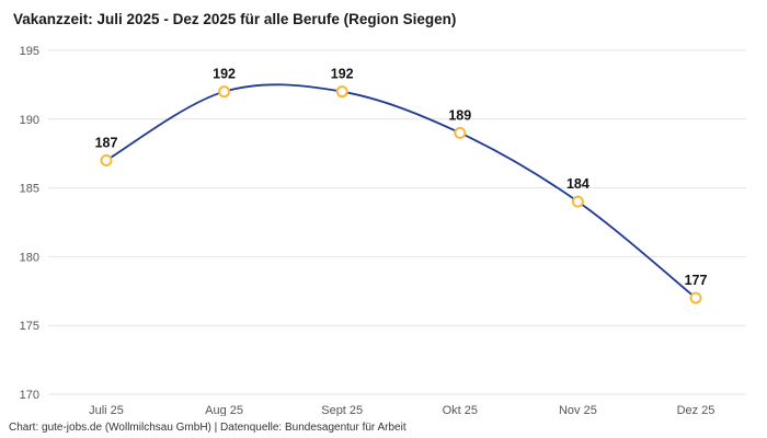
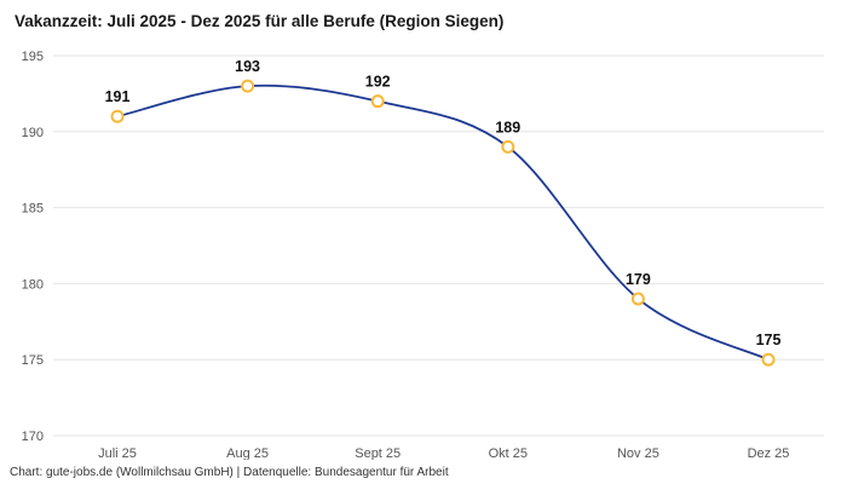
Juli 25: 187 -> 191
Aug 25: 192 -> 193
Nov 25: 184 -> 179
Dez 25: 177 -> 175
